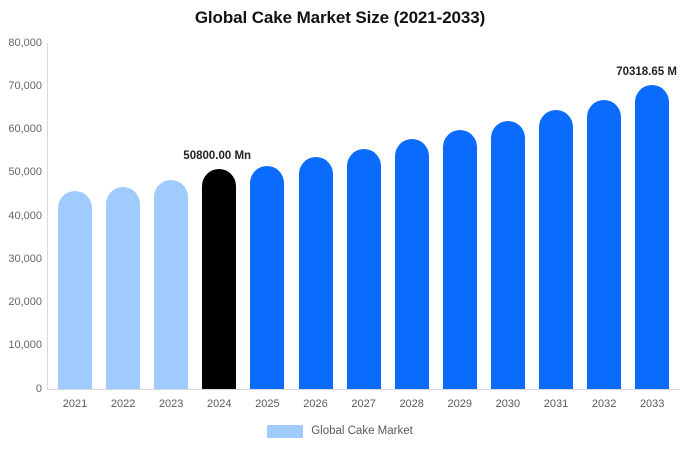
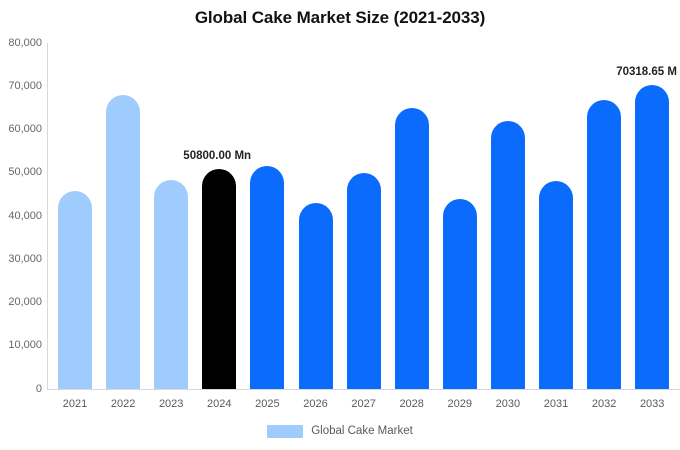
2022: 47000 -> 68000
2026: 54000 -> 43000
2027: 56000 -> 50000
2028: 58000 -> 65000
2029: 60000 -> 44000
2031: 64000 -> 48000
